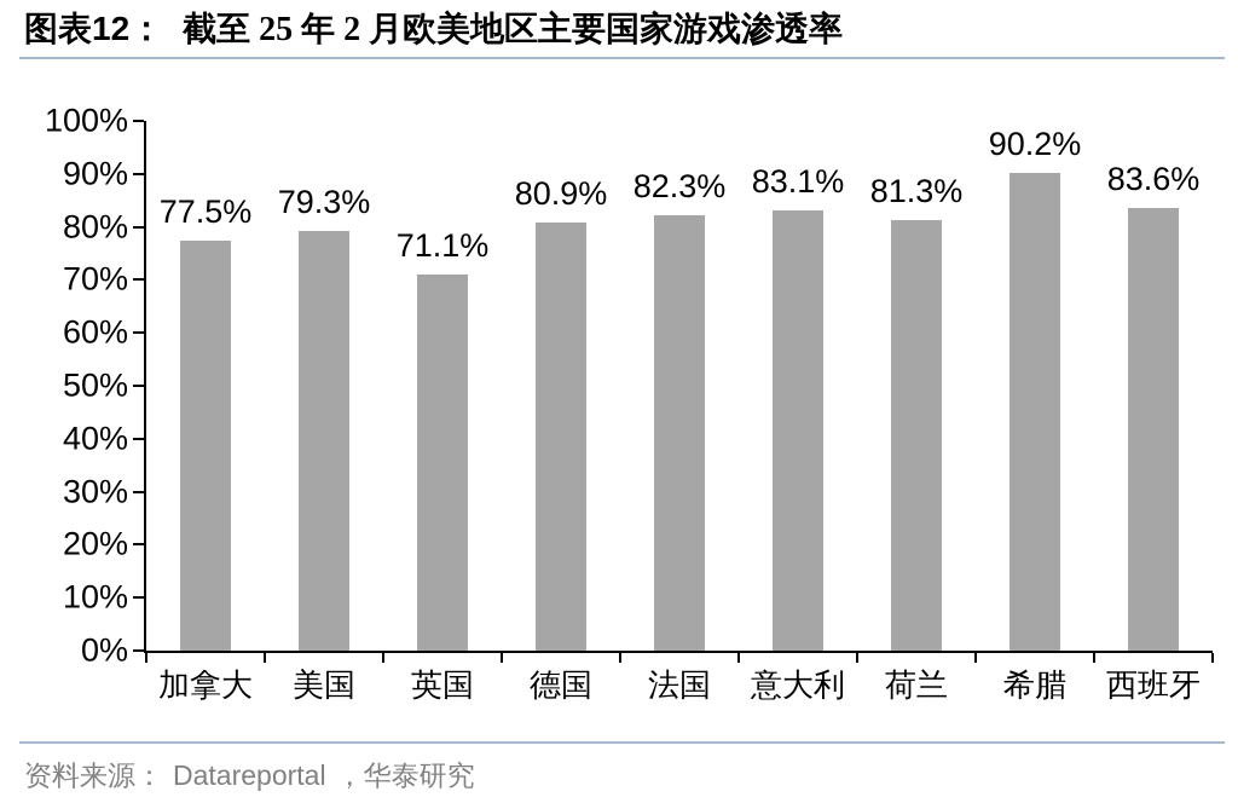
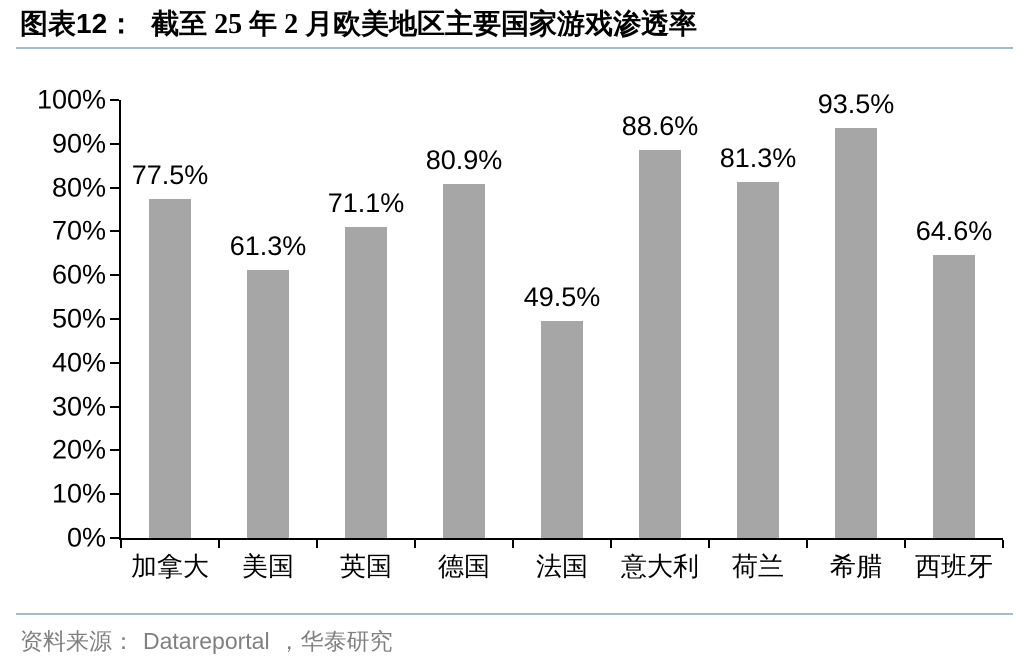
美国: 79.3% -> 61.3%
法国: 82.3% -> 49.5%
意大利: 83.1% -> 88.6%
希腊: 90.2% -> 93.5%
西班牙: 83.6% -> 64.6%
